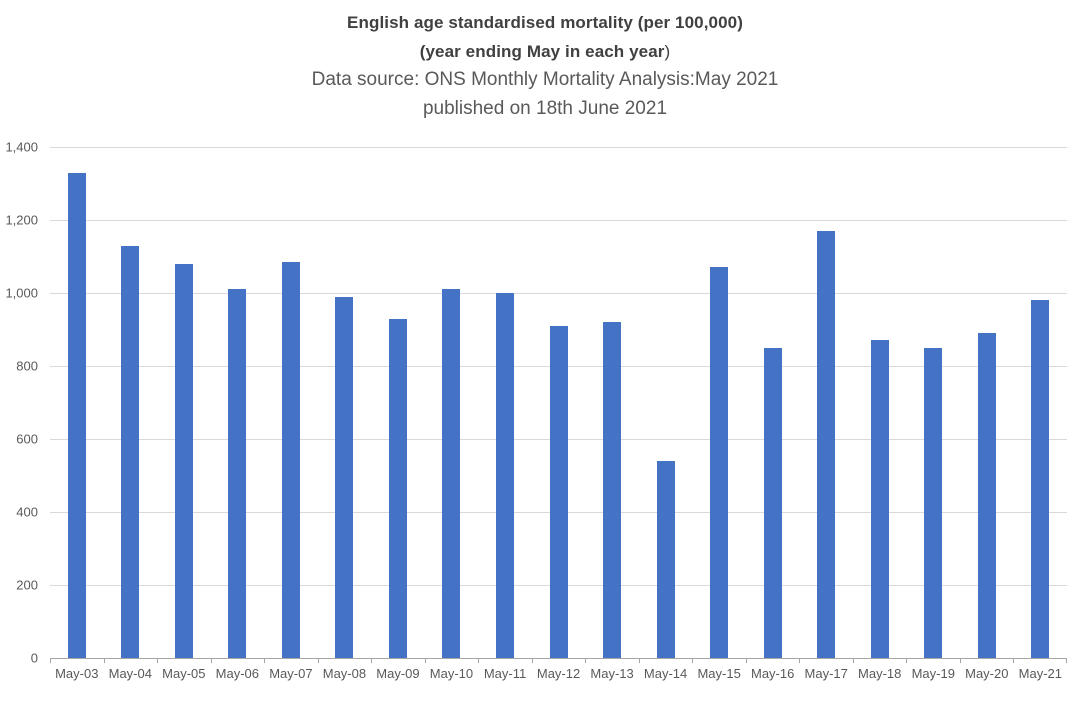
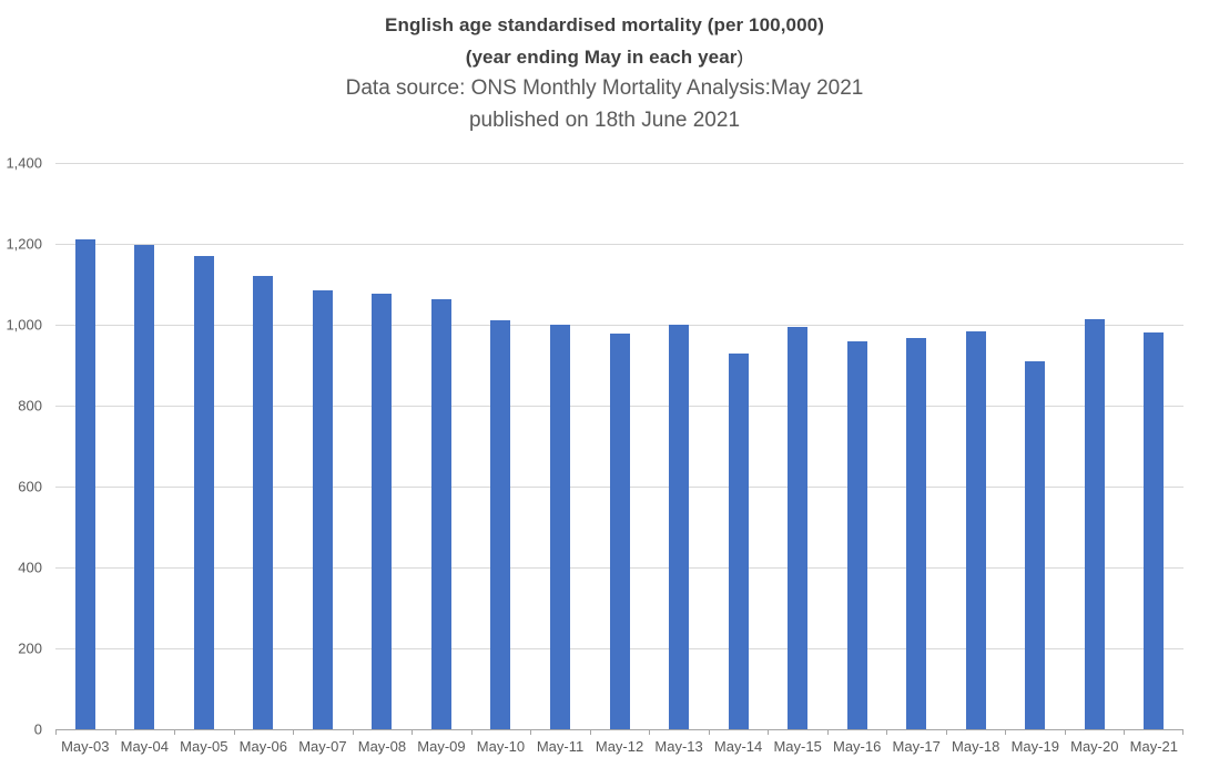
May-03: 1330 -> 1210
May-04: 1130 -> 1200
May-05: 1080 -> 1170
May-06: 1010 -> 1120
May-08: 990 -> 1080
May-09: 930 -> 1060
May-12: 910 -> 980
May-13: 920 -> 1000
May-14: 540 -> 930
May-15: 1070 -> 990
May-16: 850 -> 960
May-17: 1170 -> 970
May-18: 870 -> 980
May-19: 850 -> 910
May-20: 890 -> 1010
